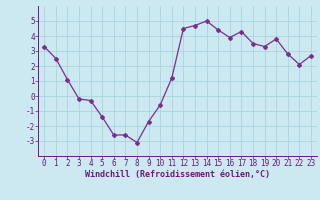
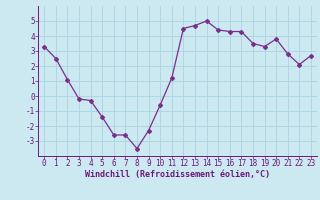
8: -3.1 -> -3.5
9: -1.7 -> -2.3
16: 3.9 -> 4.3
